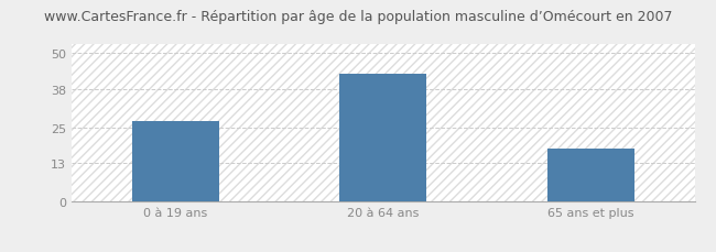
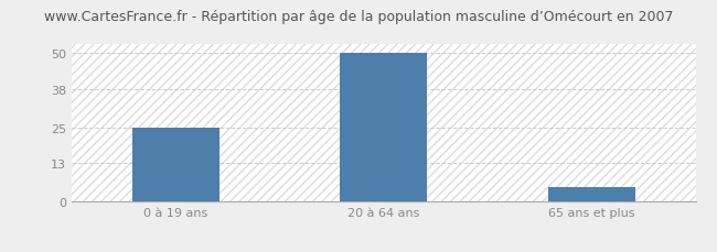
0 à 19 ans: 27 -> 25
20 à 64 ans: 43 -> 50
65 ans et plus: 18 -> 5
